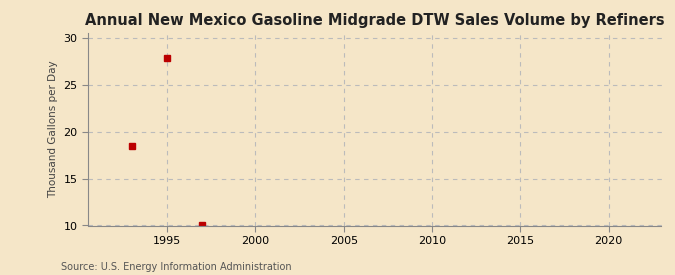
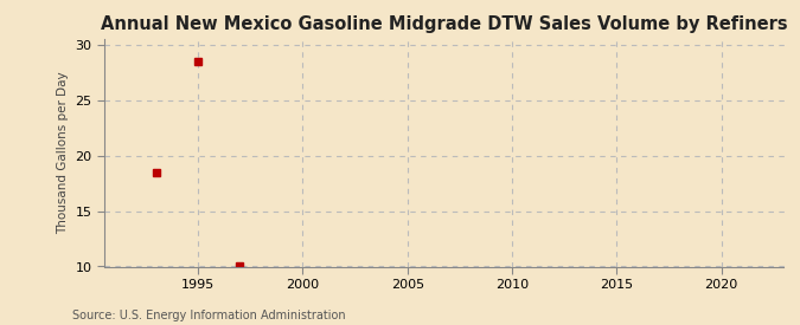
1995: 27.8 -> 28.5
